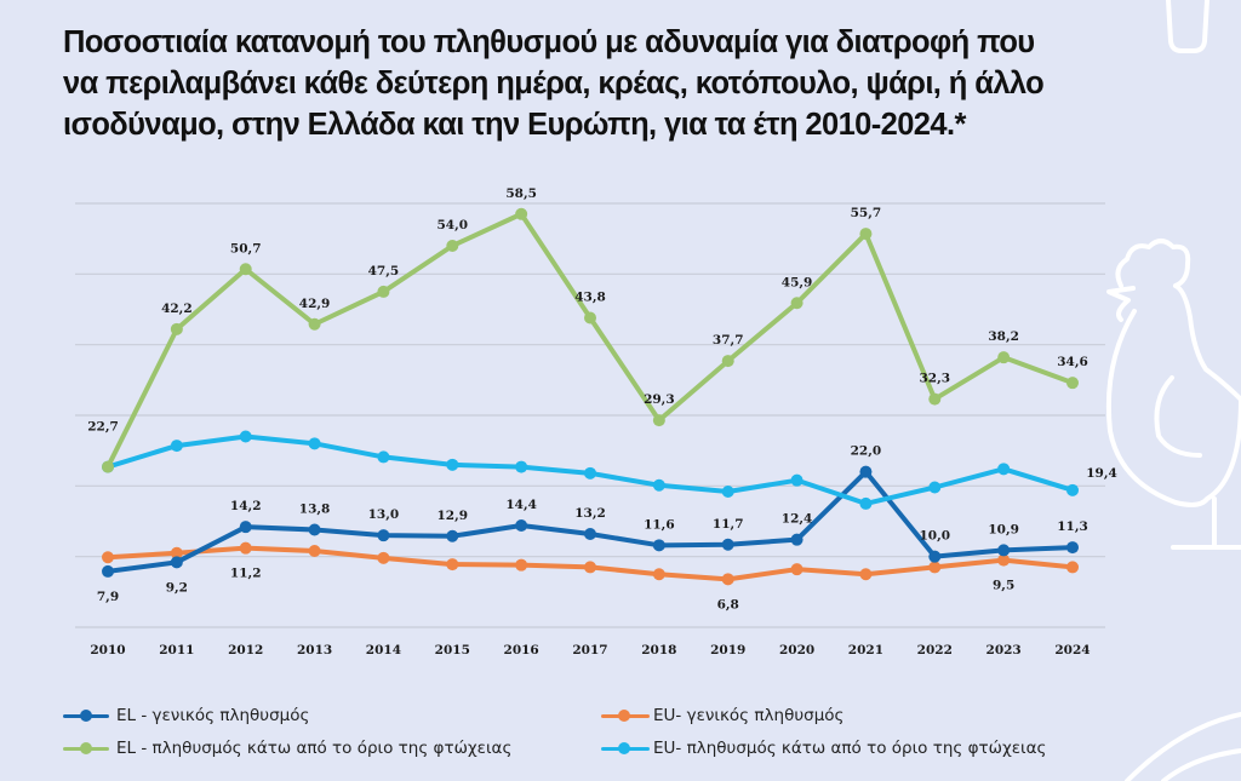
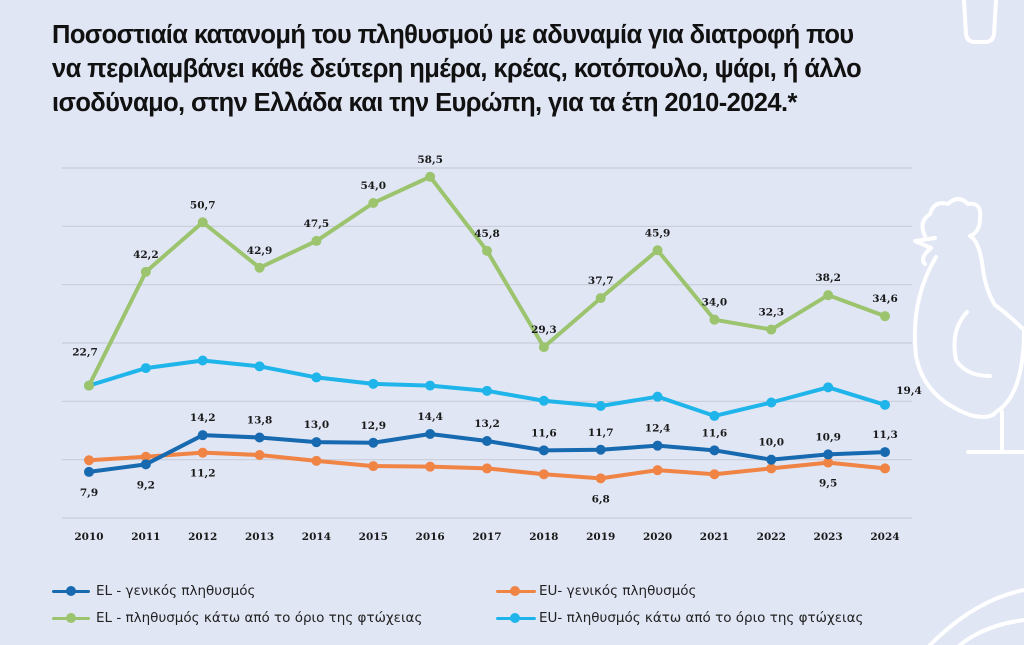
EL - πληθυσμός κάτω από το όριο της φτώχειας/2017: 43,8 -> 45,8
EL - γενικός πληθυσμός/2021: 22,0 -> 11,6
EL - πληθυσμός κάτω από το όριο της φτώχειας/2021: 55,7 -> 34,0
